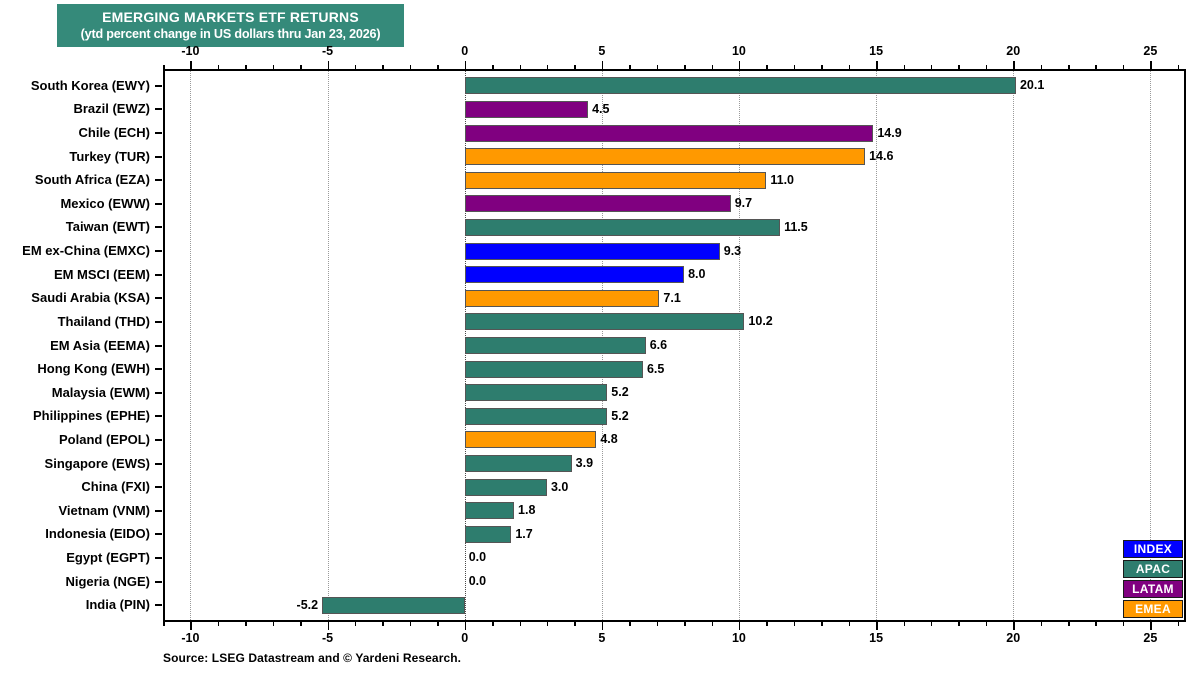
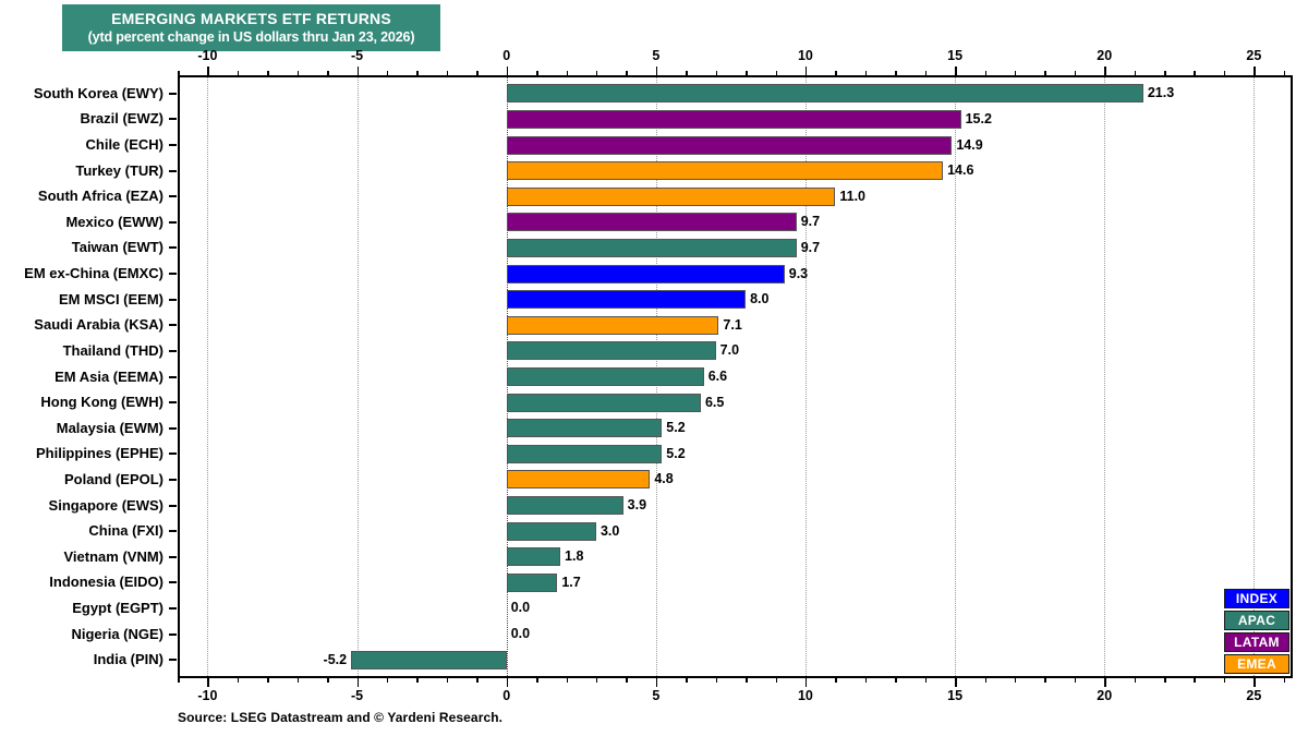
South Korea (EWY): 20.1 -> 21.3
Brazil (EWZ): 4.5 -> 15.2
Taiwan (EWT): 11.5 -> 9.7
Thailand (THD): 10.2 -> 7.0
